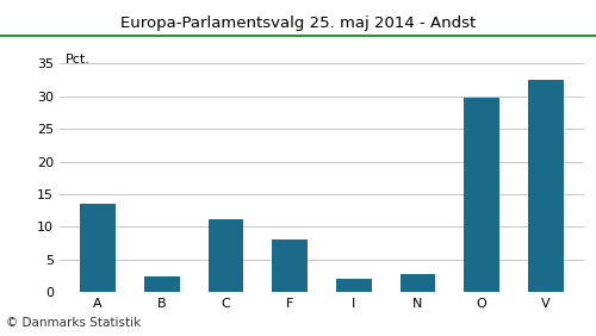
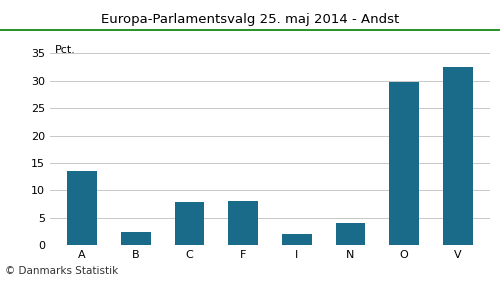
C: 11.2 -> 7.9
N: 2.8 -> 4.0
